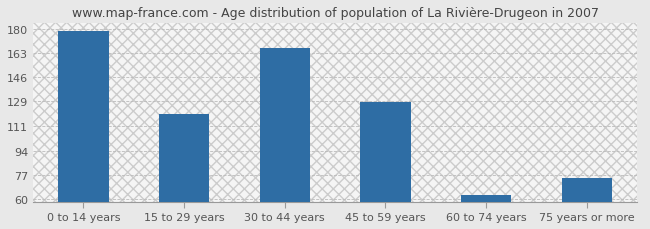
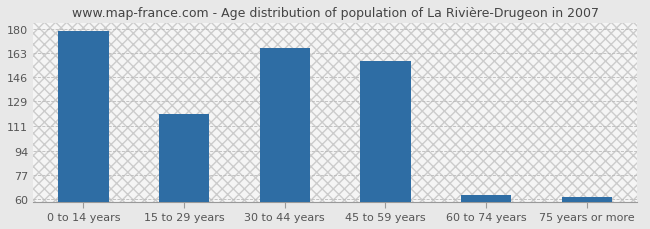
45 to 59 years: 128 -> 157
75 years or more: 75 -> 61
